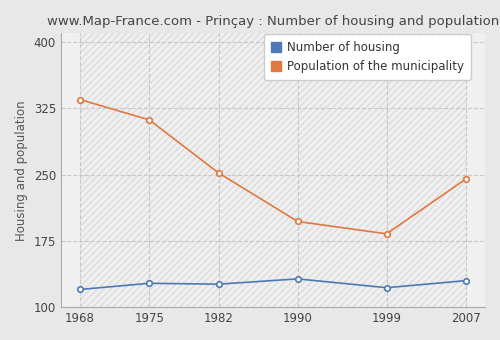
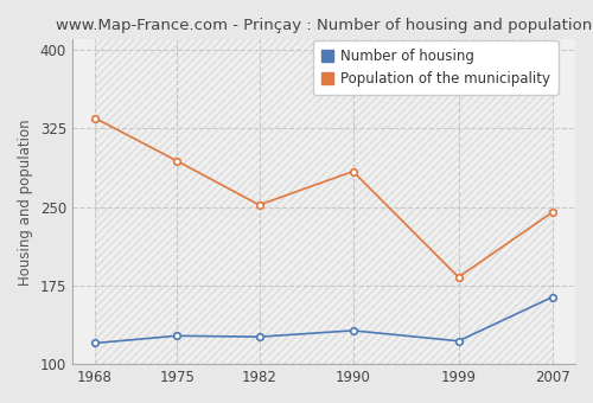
Population of the municipality/1975: 312 -> 294
Population of the municipality/1990: 197 -> 284
Number of housing/2007: 130 -> 164
